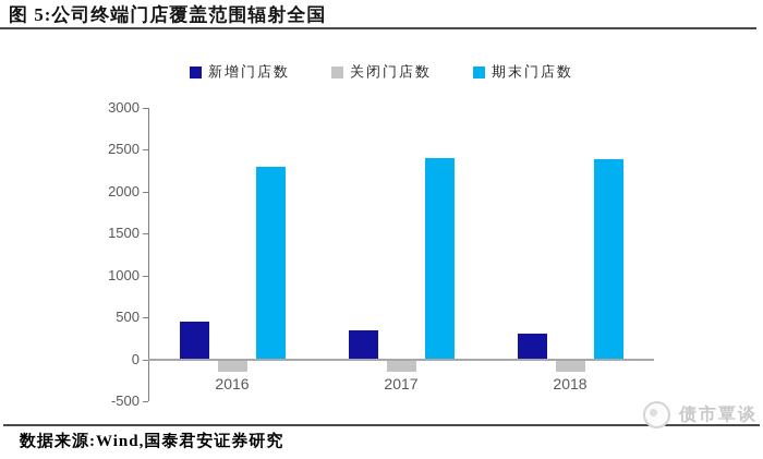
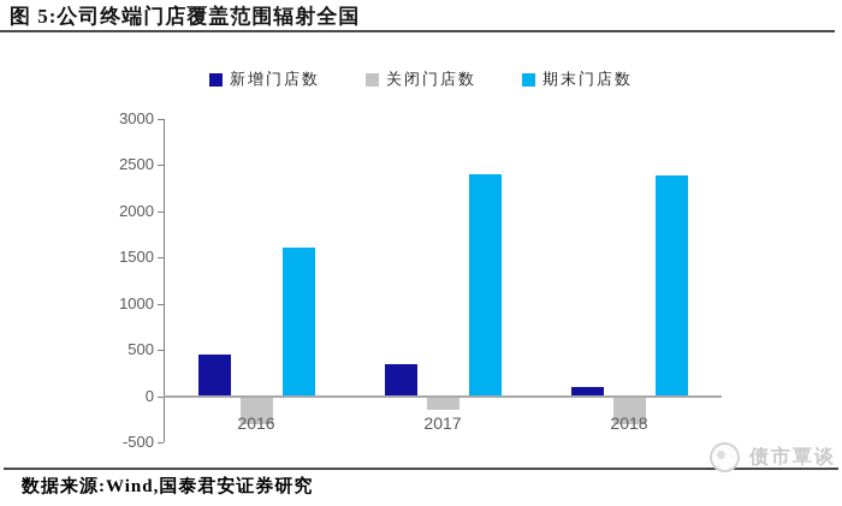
关闭门店数/2016: -200 -> -300
期末门店数/2016: 2300 -> 1600
新增门店数/2018: 300 -> 100
关闭门店数/2018: -200 -> -300
